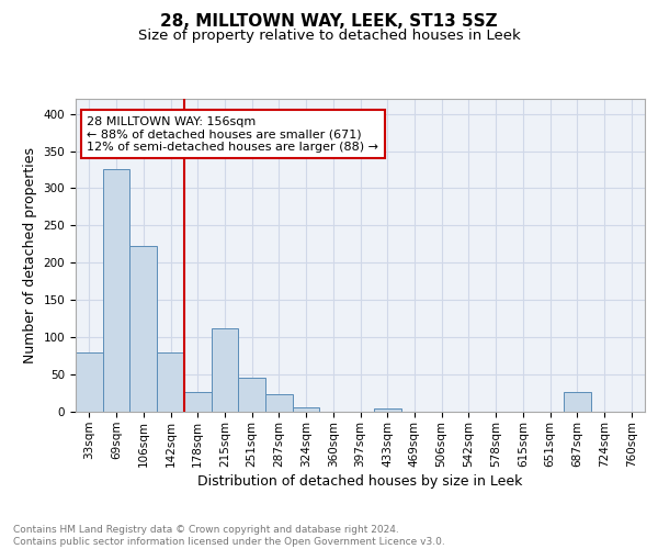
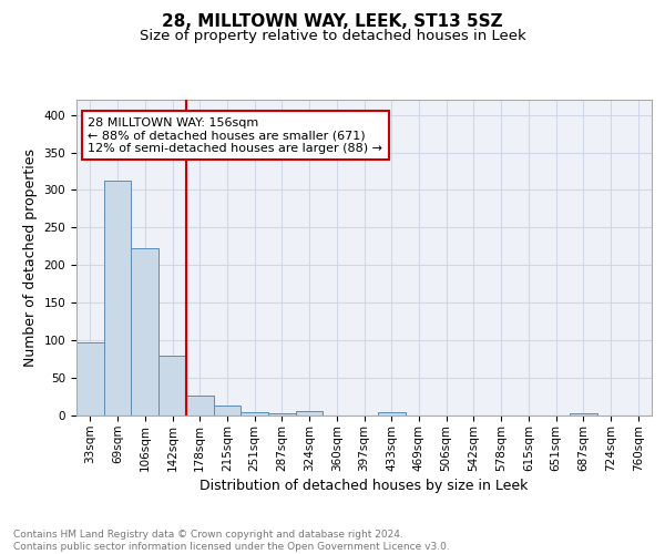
33sqm: 80 -> 98
69sqm: 326 -> 312
215sqm: 112 -> 13
251sqm: 46 -> 5
287sqm: 24 -> 3
687sqm: 26 -> 3
